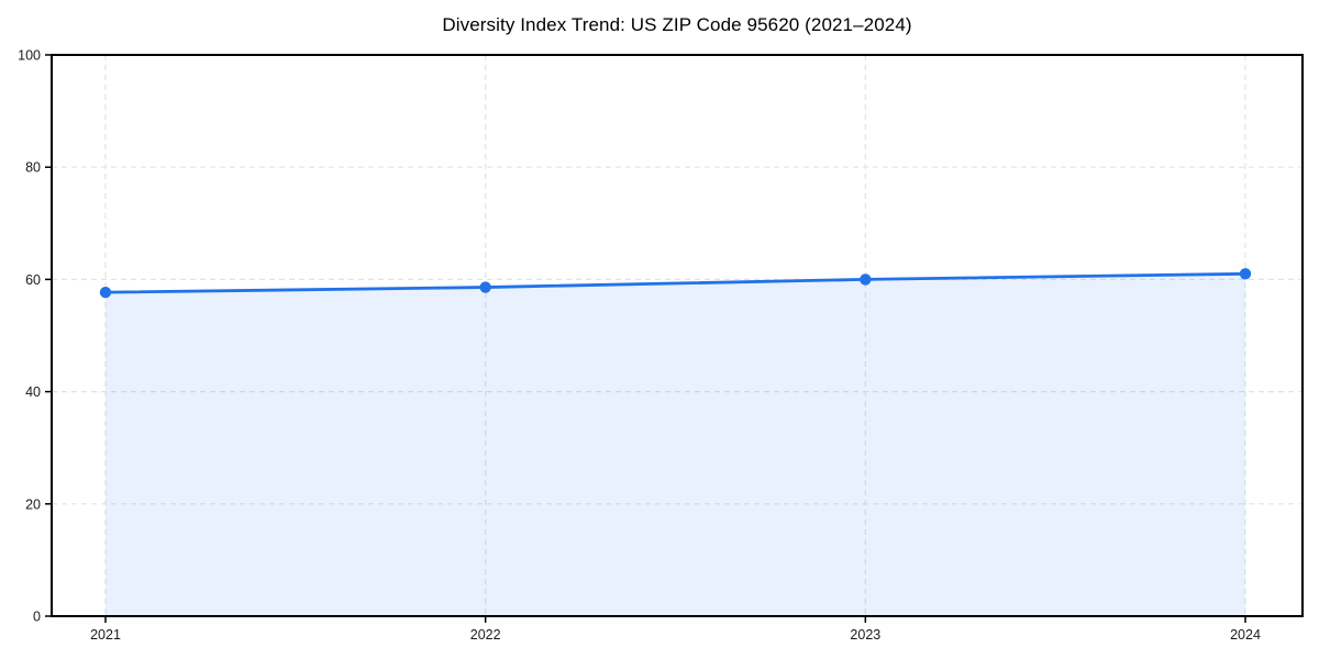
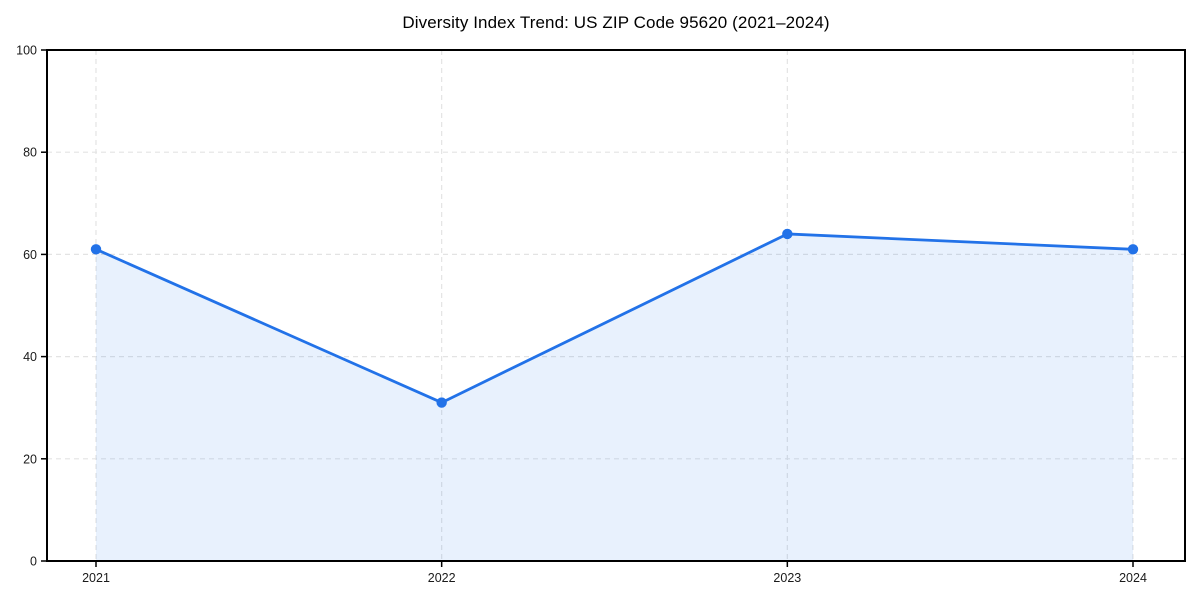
2021: 58 -> 61
2022: 59 -> 31
2023: 60 -> 64
